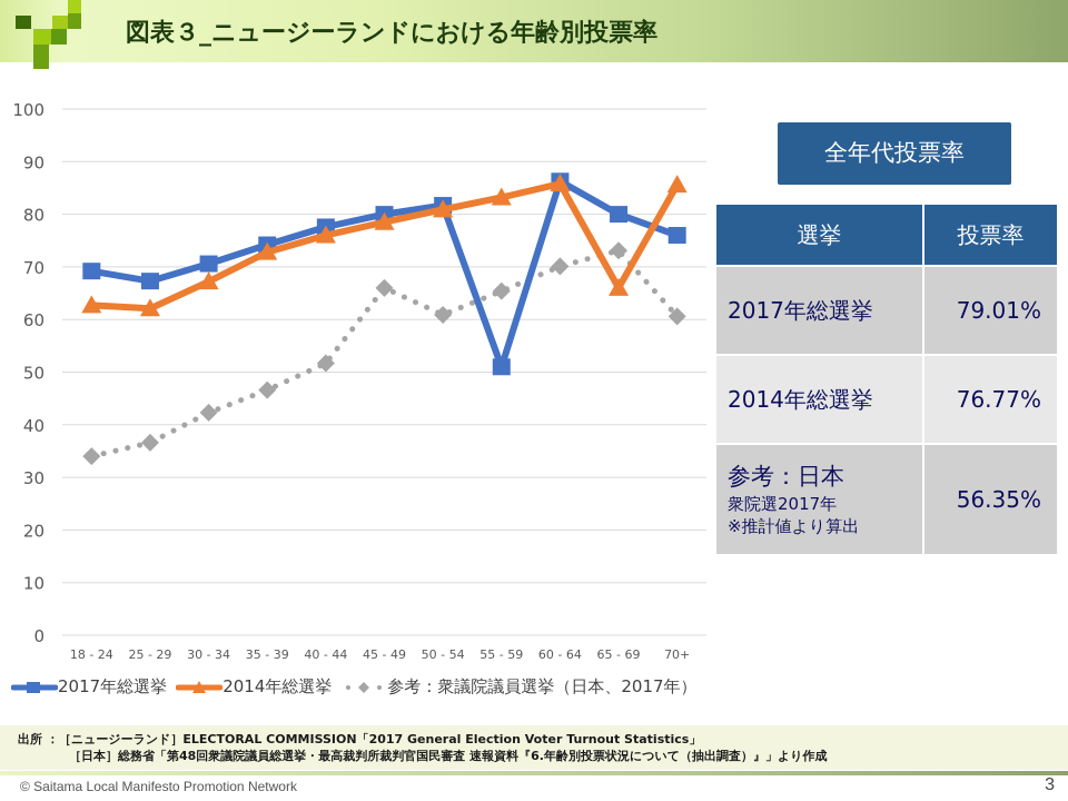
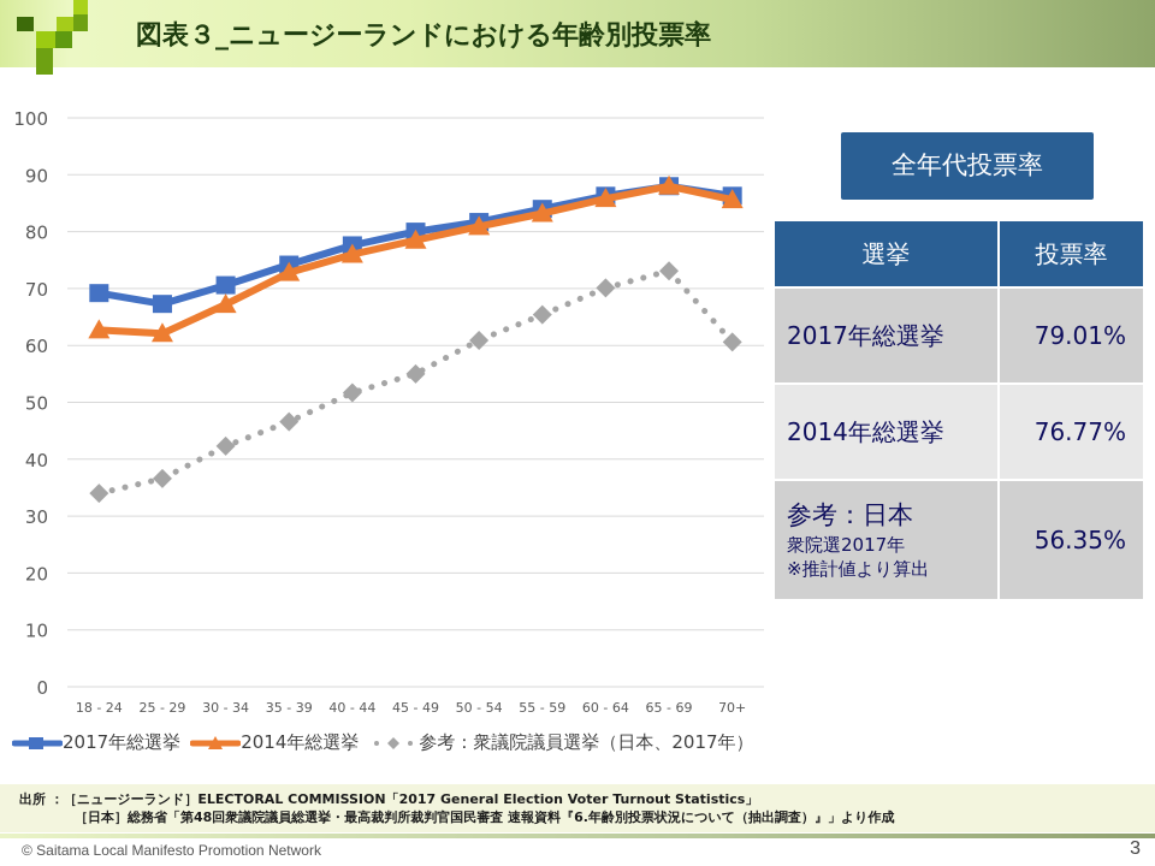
参考：衆議院議員選挙（日本、2017年）/45 - 49: 66 -> 55
2017年総選挙/55 - 59: 51 -> 84
2017年総選挙/65 - 69: 80 -> 88
2014年総選挙/65 - 69: 66 -> 88
2017年総選挙/70+: 76 -> 86
